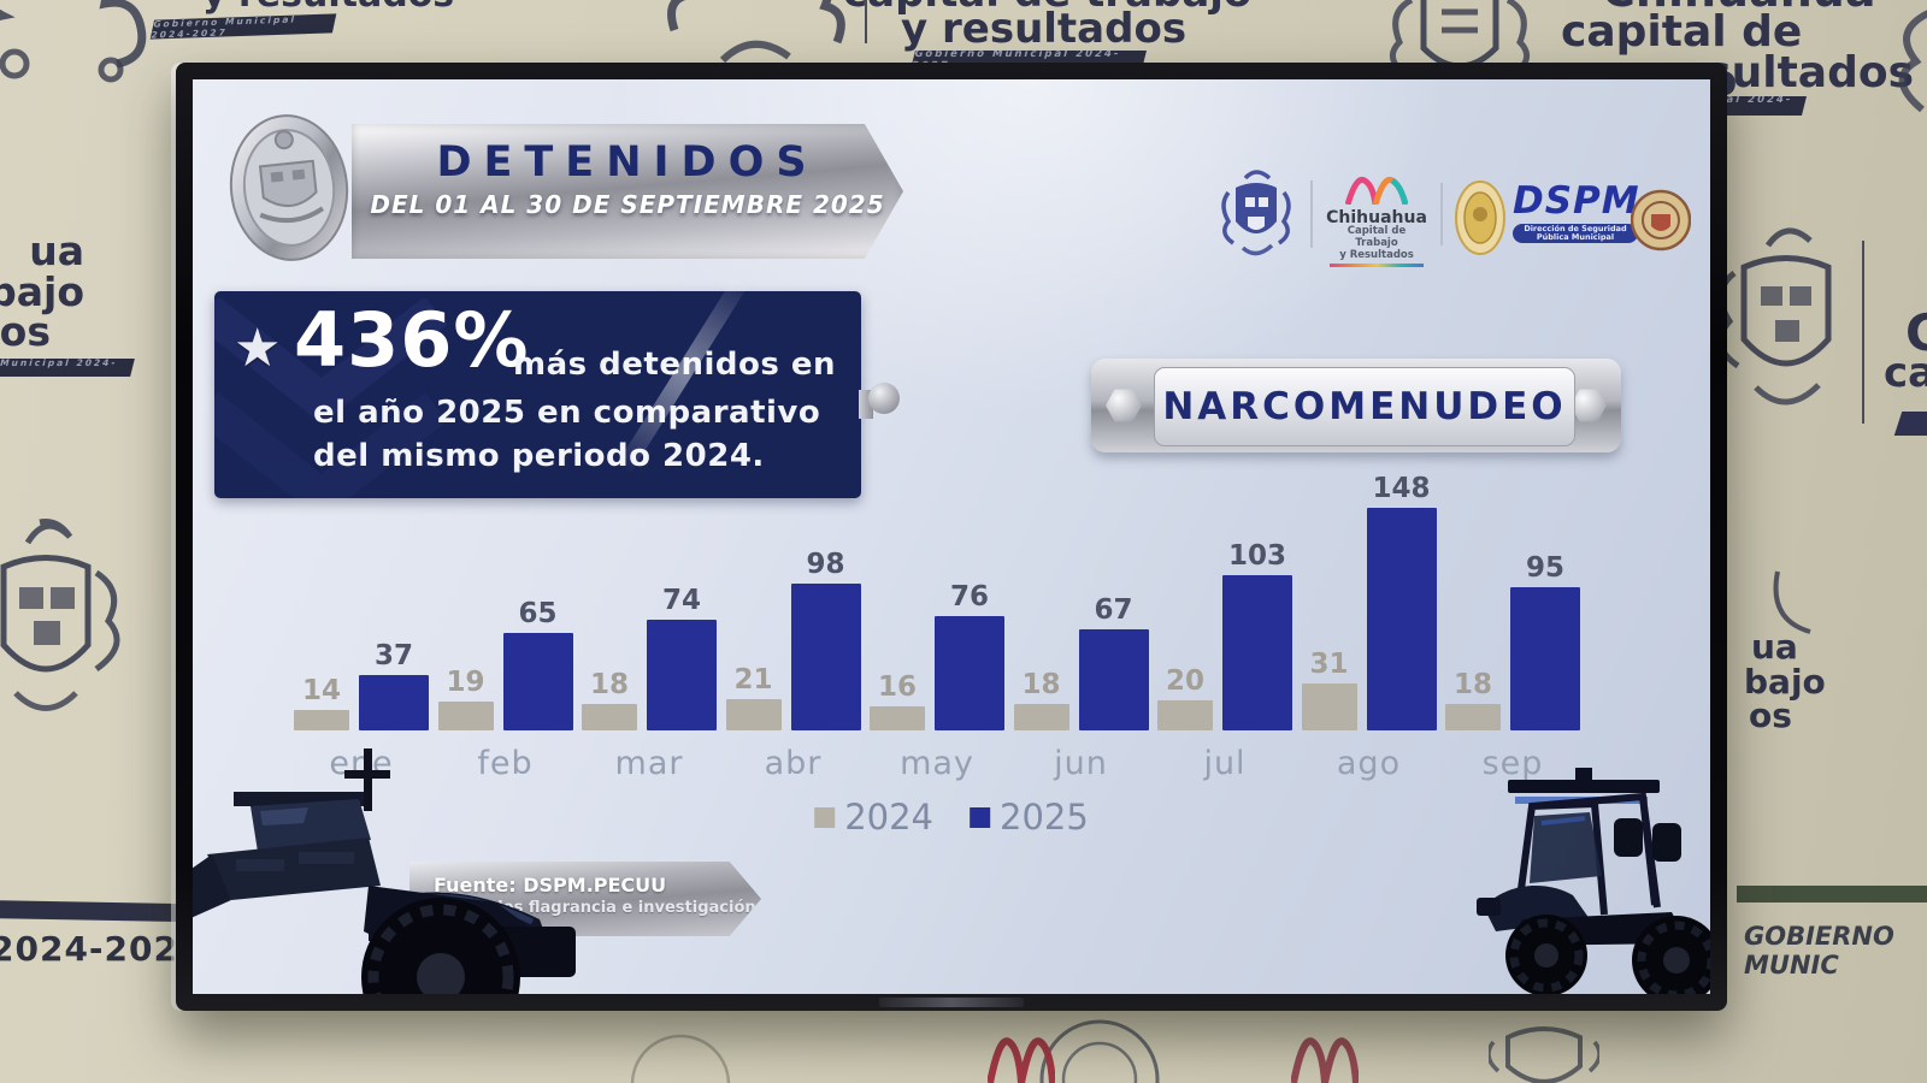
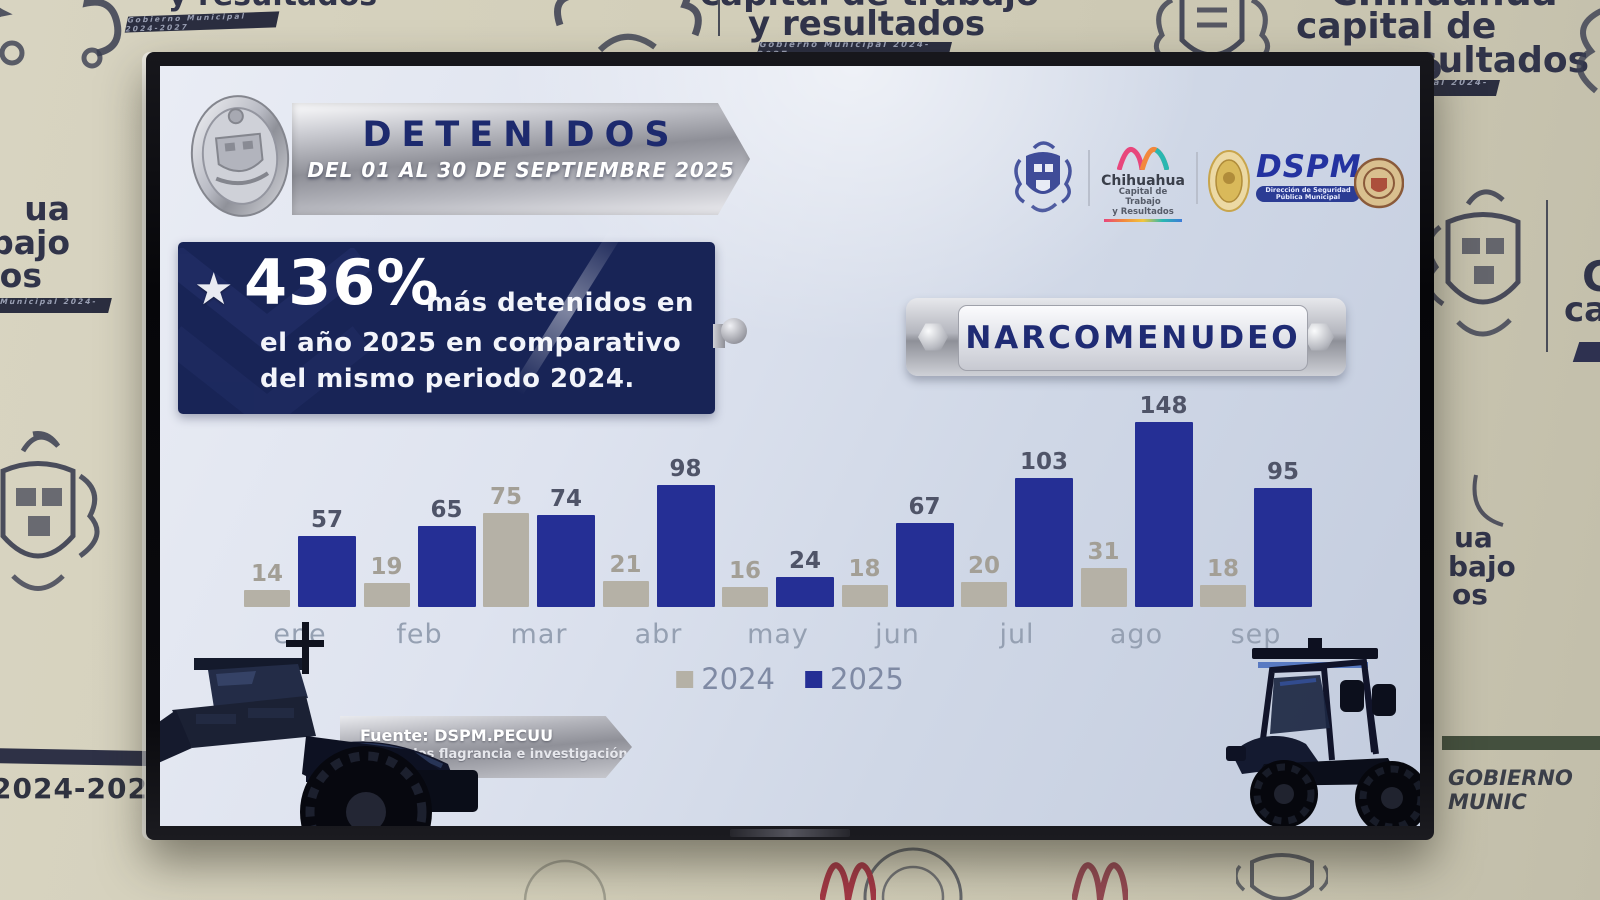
2025/ene: 37 -> 57
2024/mar: 18 -> 75
2025/may: 76 -> 24
